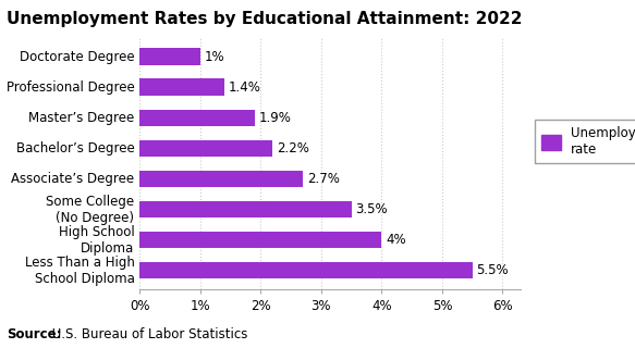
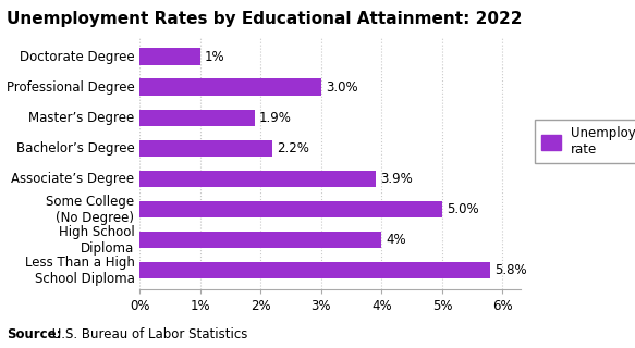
Professional Degree: 1.4% -> 3.0%
Associate’s Degree: 2.7% -> 3.9%
Some College (No Degree): 3.5% -> 5.0%
Less Than a High School Diploma: 5.5% -> 5.8%
